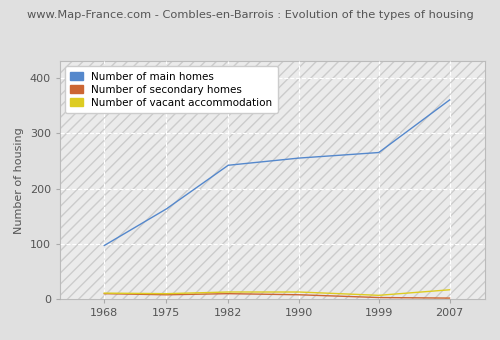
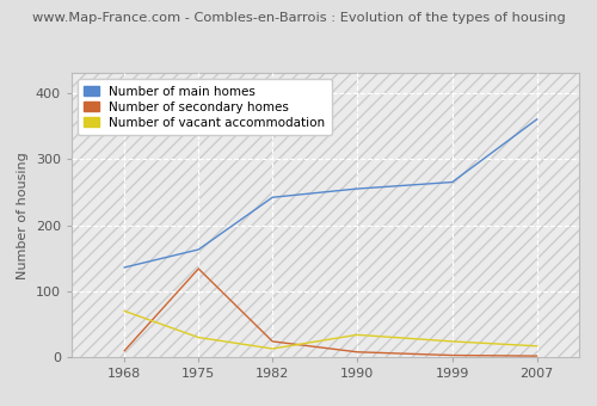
Number of main homes/1968: 97 -> 136
Number of vacant accommodation/1968: 11 -> 70
Number of secondary homes/1975: 8 -> 134
Number of vacant accommodation/1975: 10 -> 30
Number of secondary homes/1982: 10 -> 24
Number of vacant accommodation/1990: 13 -> 34
Number of vacant accommodation/1999: 7 -> 24
